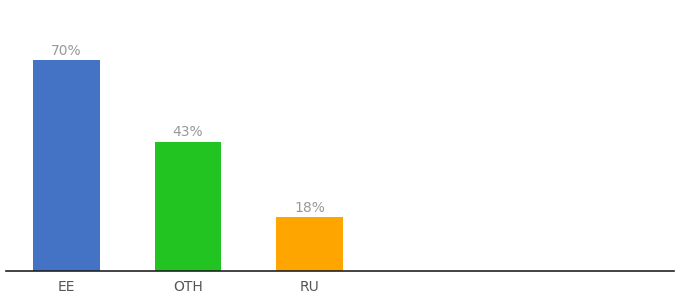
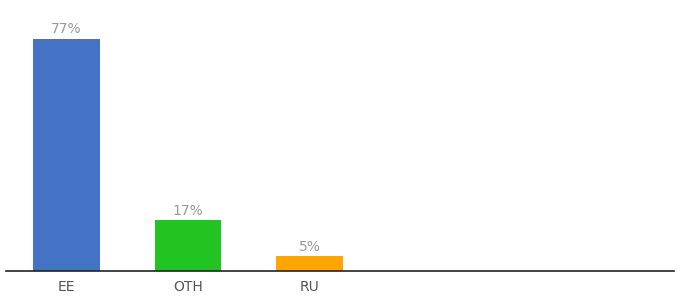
EE: 70% -> 77%
OTH: 43% -> 17%
RU: 18% -> 5%
